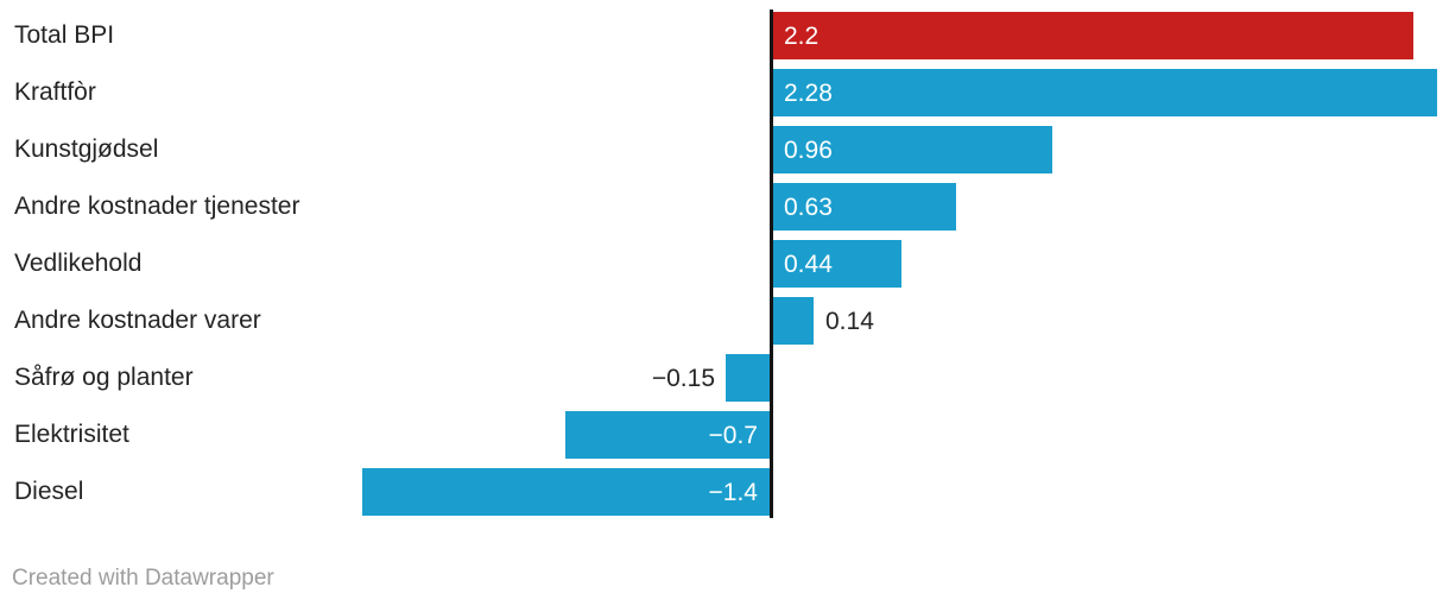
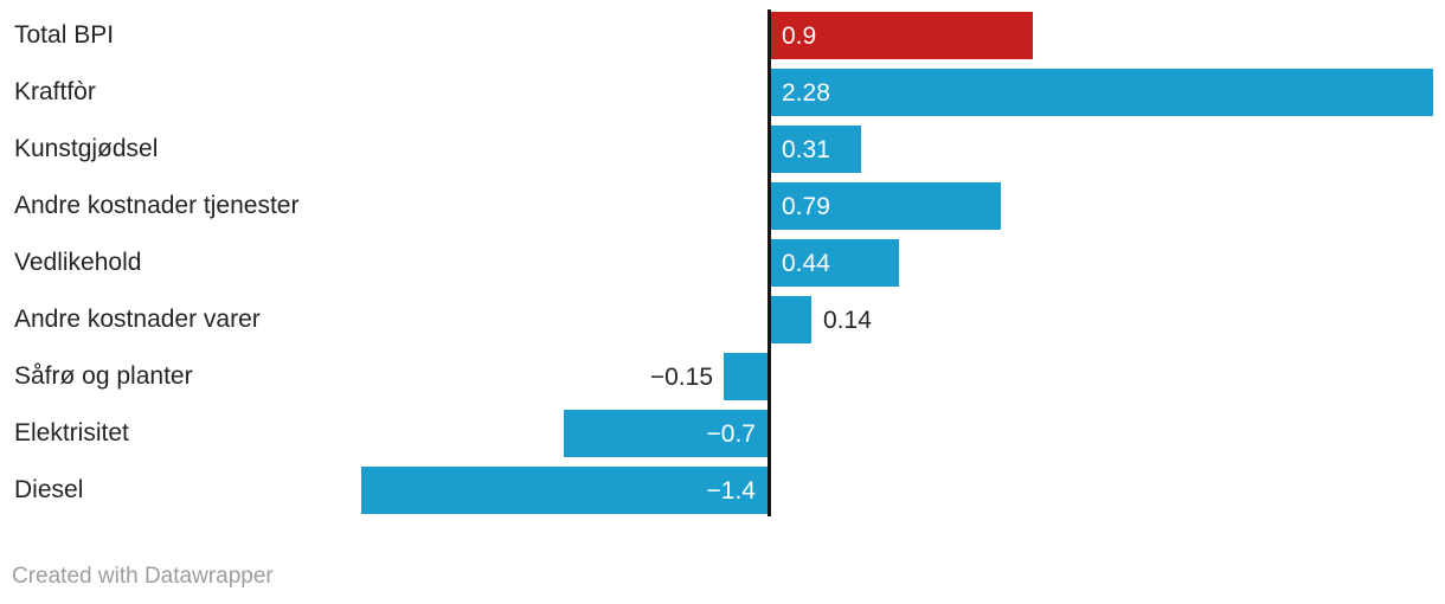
Total BPI: 2.2 -> 0.9
Kunstgjødsel: 0.96 -> 0.31
Andre kostnader tjenester: 0.63 -> 0.79
